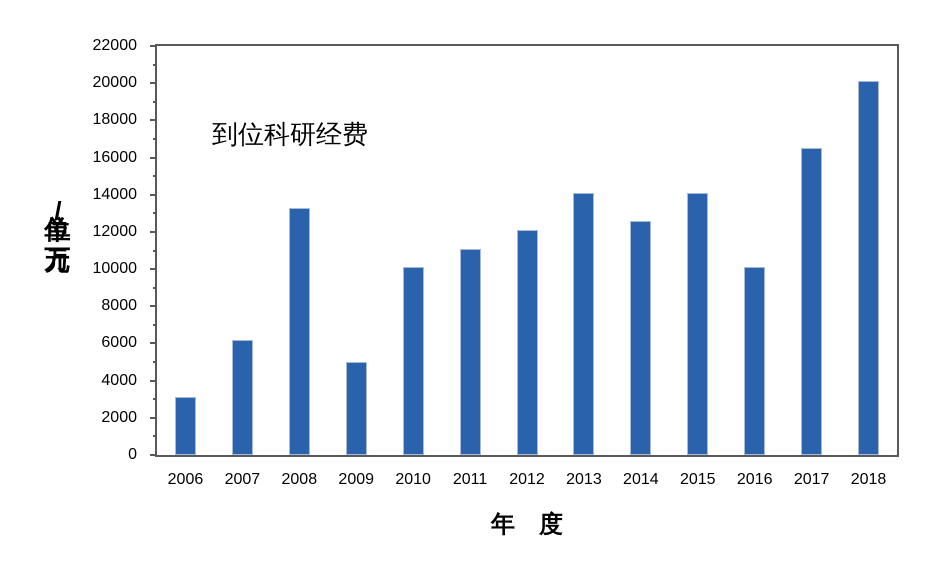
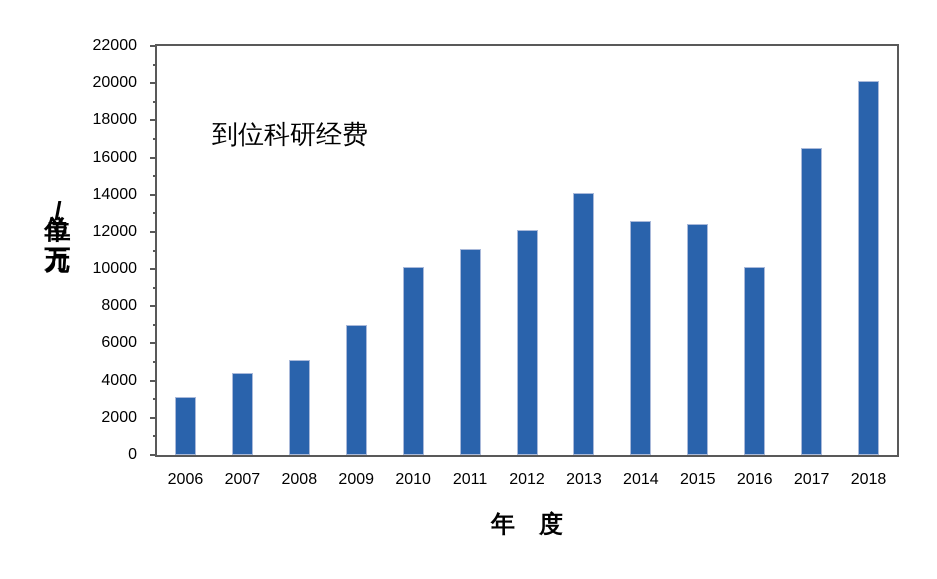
2007: 6200 -> 4400
2008: 13300 -> 5100
2009: 5000 -> 7000
2015: 14100 -> 12400
